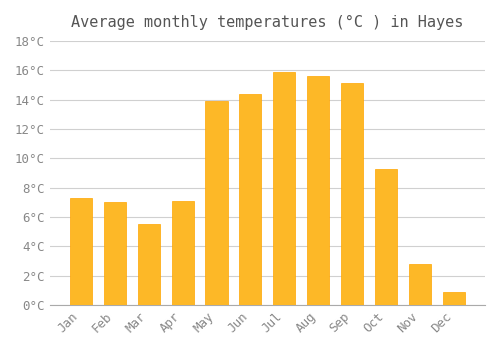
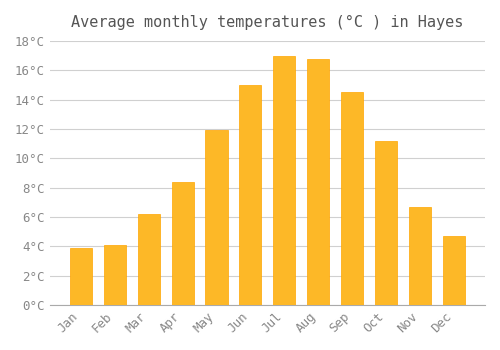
Jan: 7.3°C -> 3.9°C
Feb: 7.0°C -> 4.1°C
Mar: 5.5°C -> 6.2°C
Apr: 7.1°C -> 8.4°C
May: 13.9°C -> 11.9°C
Jun: 14.4°C -> 15.0°C
Jul: 15.9°C -> 17.0°C
Aug: 15.6°C -> 16.8°C
Sep: 15.1°C -> 14.5°C
Oct: 9.3°C -> 11.2°C
Nov: 2.8°C -> 6.7°C
Dec: 0.9°C -> 4.7°C
